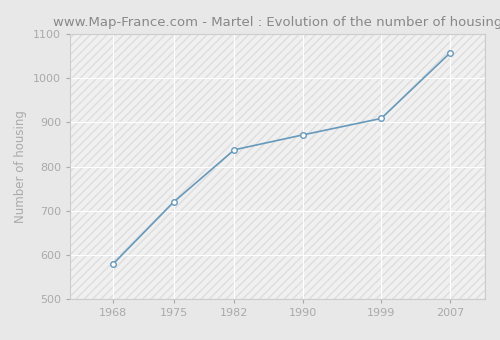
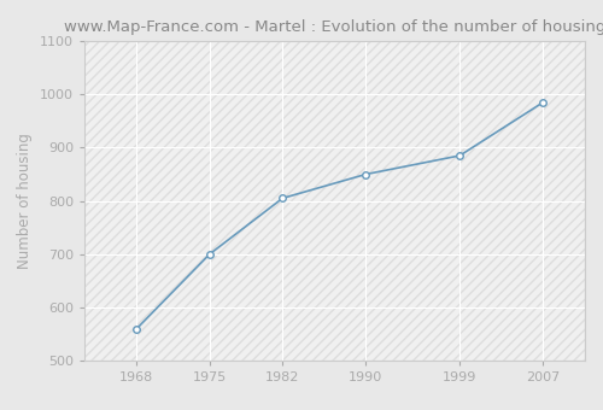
1968: 580 -> 560
1975: 720 -> 700
1982: 838 -> 805
1990: 872 -> 850
1999: 909 -> 885
2007: 1058 -> 985
